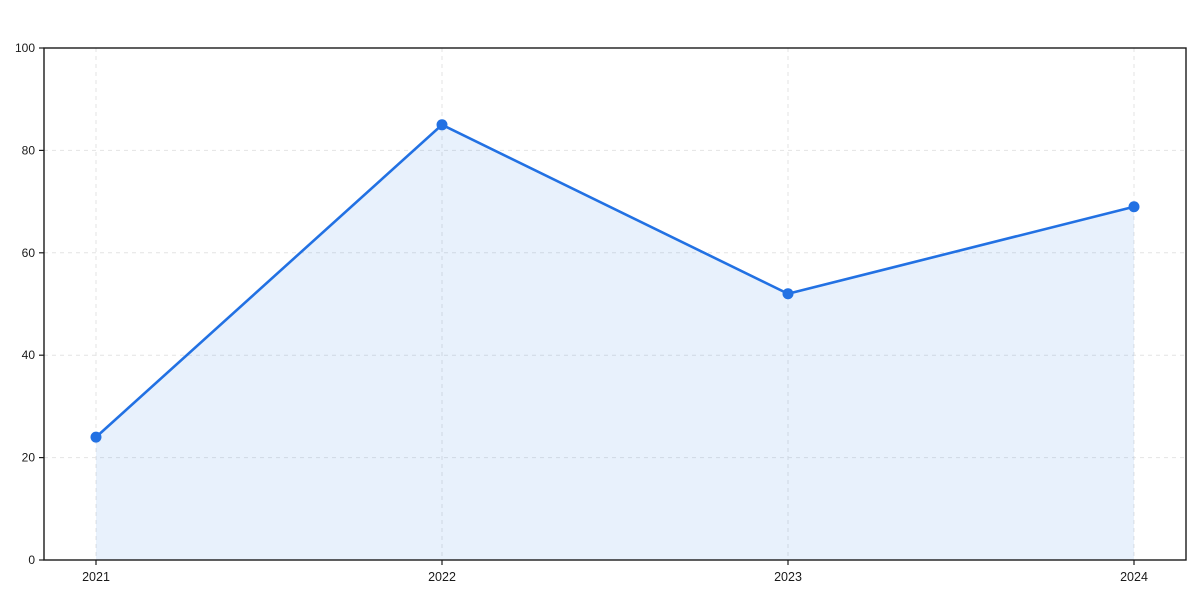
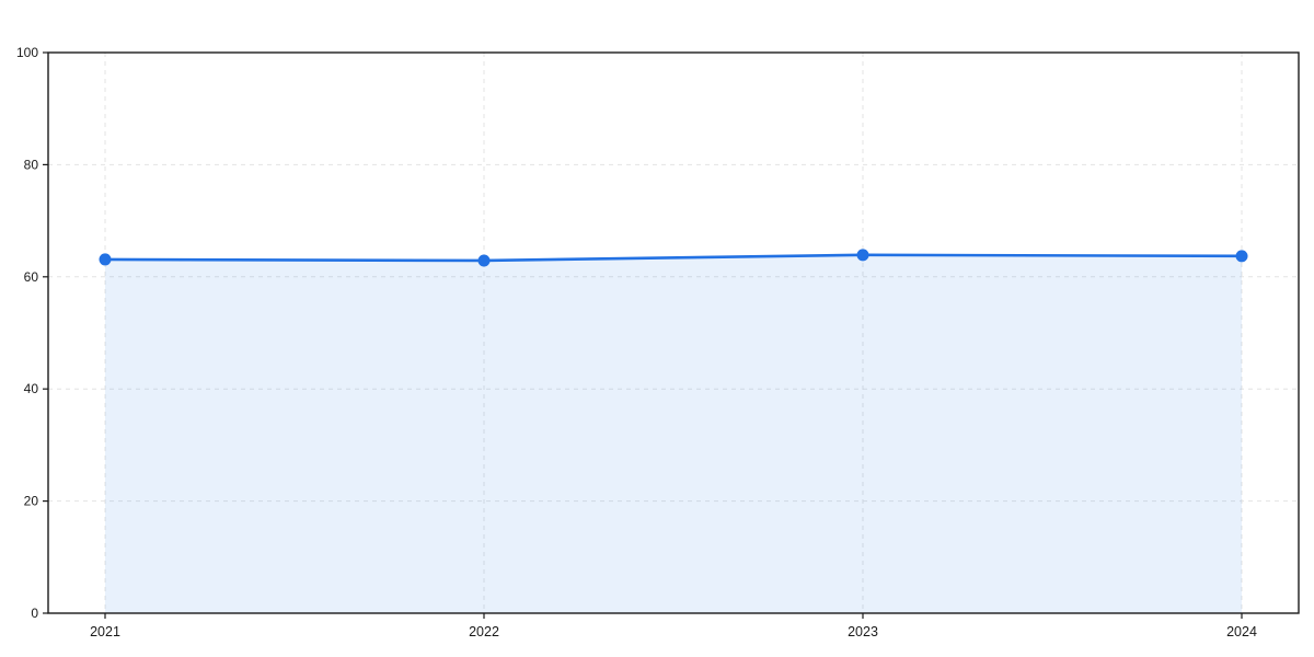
2021: 24 -> 63
2022: 85 -> 63
2023: 52 -> 64
2024: 69 -> 64
